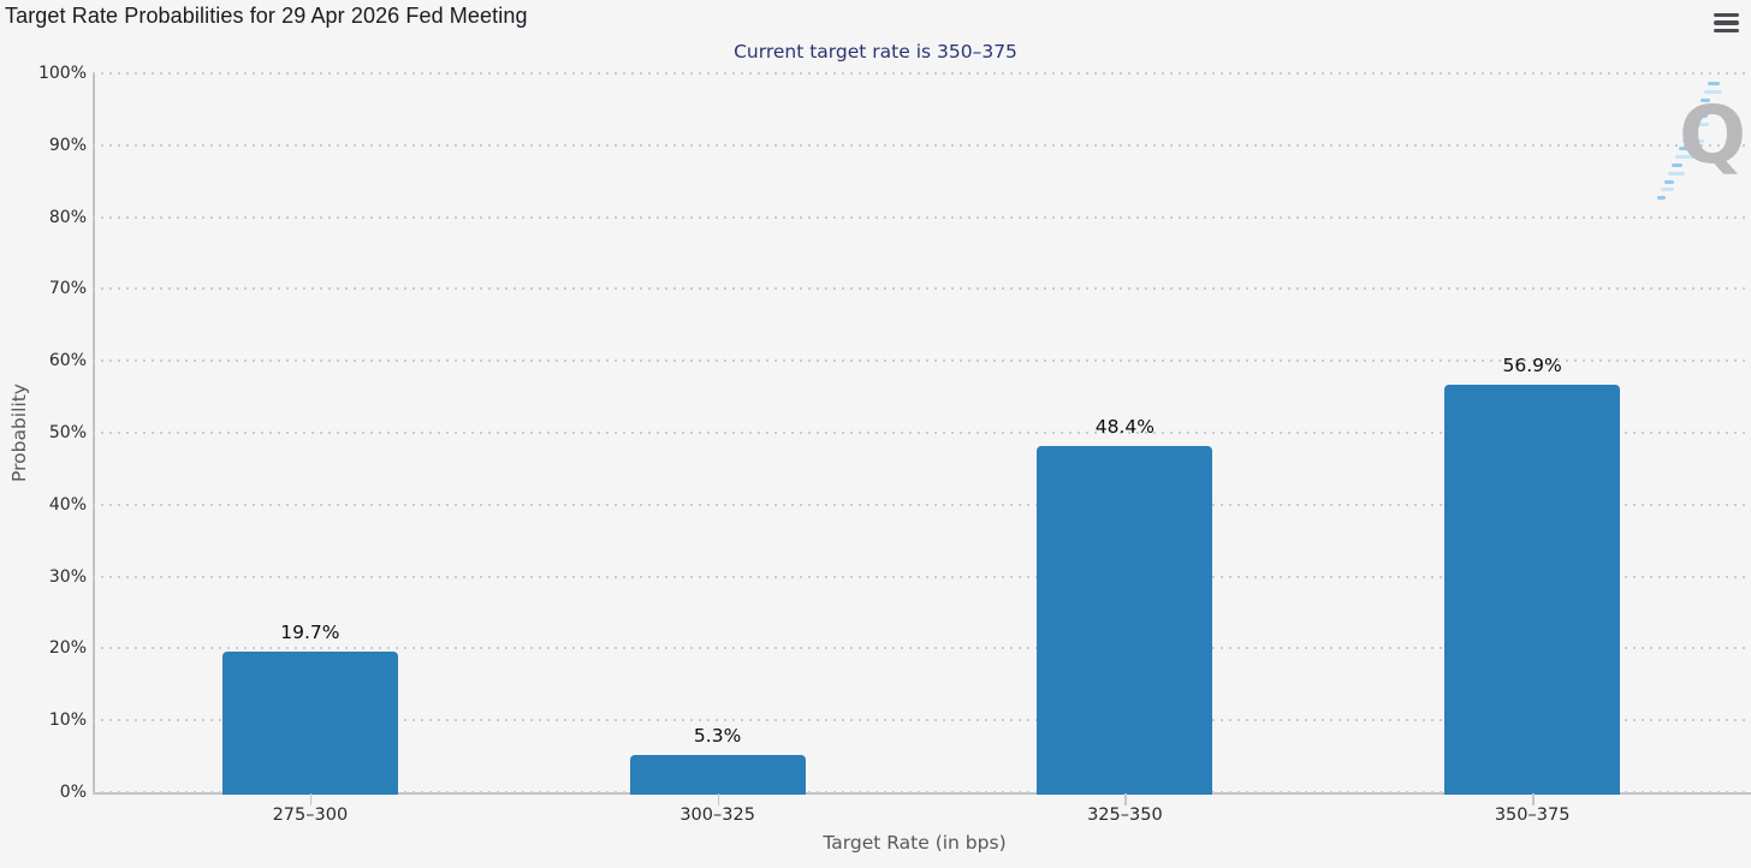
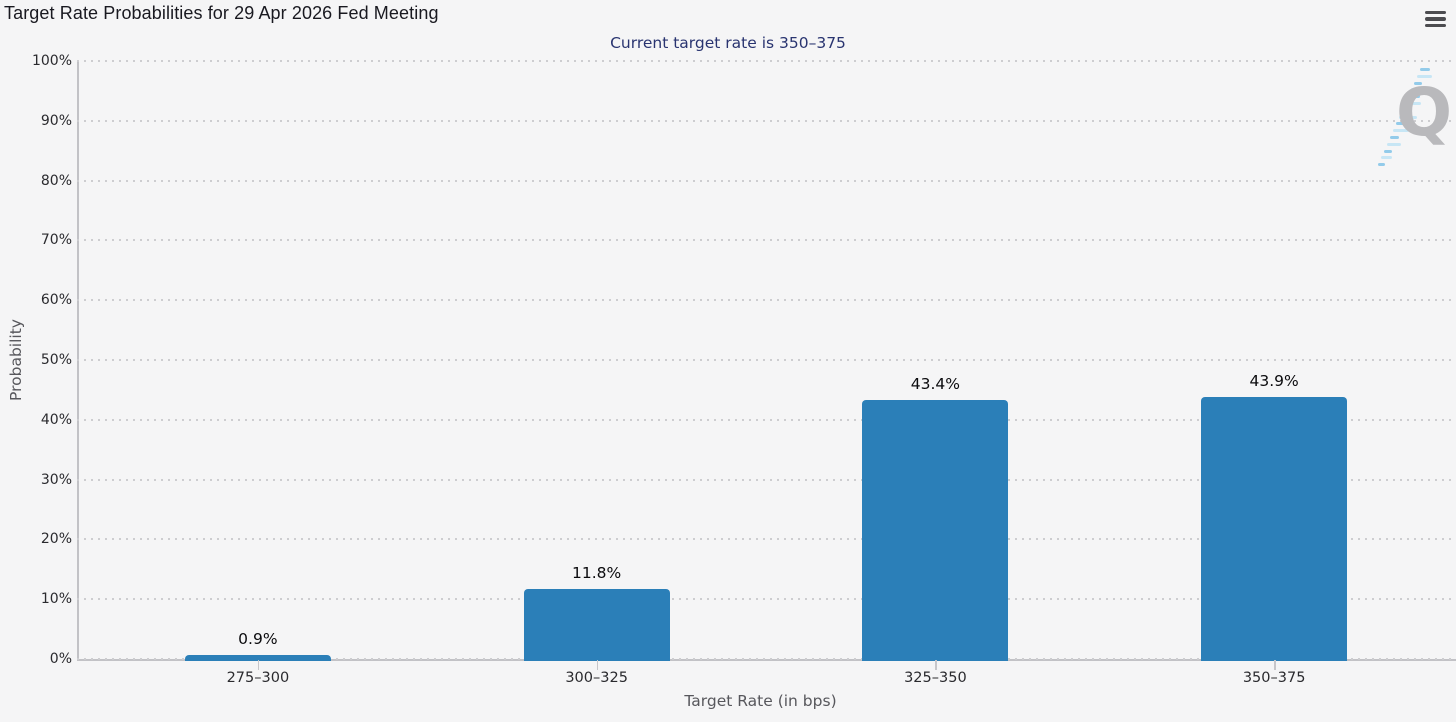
275–300: 19.7% -> 0.9%
300–325: 5.3% -> 11.8%
325–350: 48.4% -> 43.4%
350–375: 56.9% -> 43.9%
